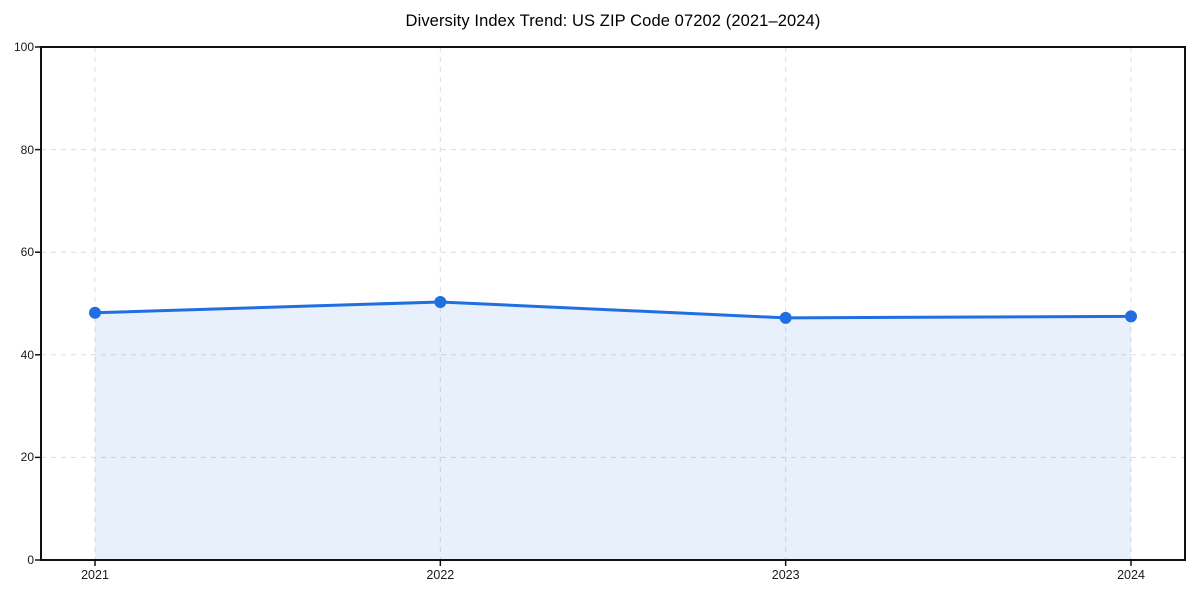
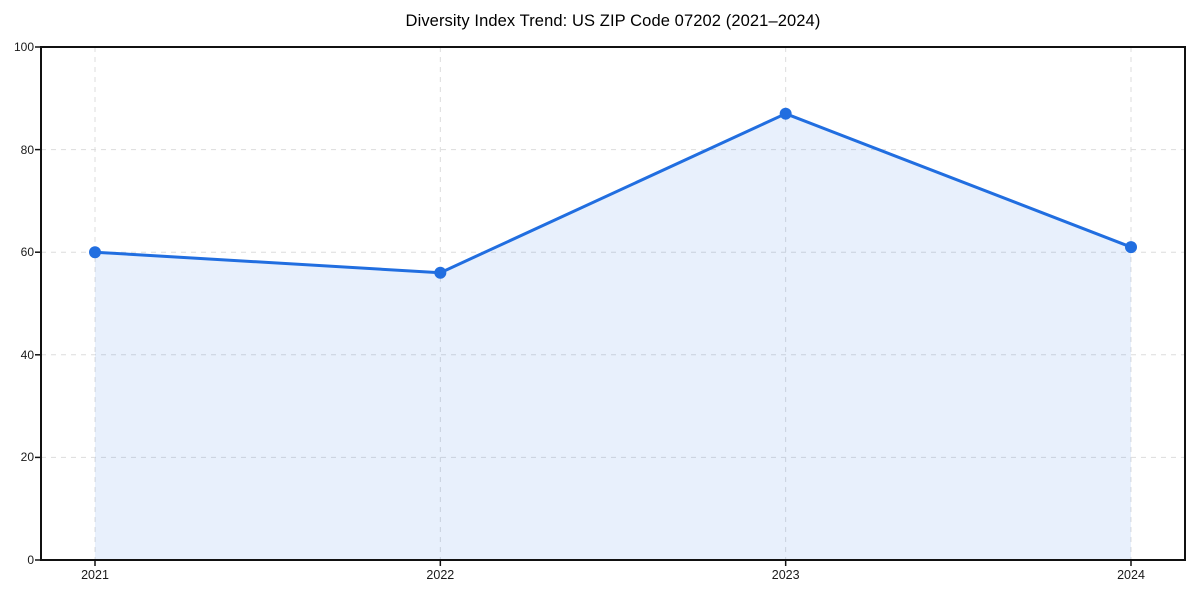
2021: 48 -> 60
2022: 50 -> 56
2023: 47 -> 87
2024: 48 -> 61
